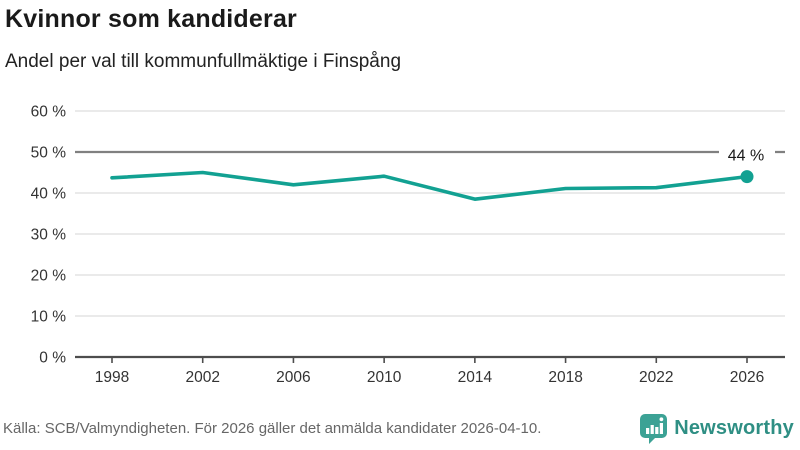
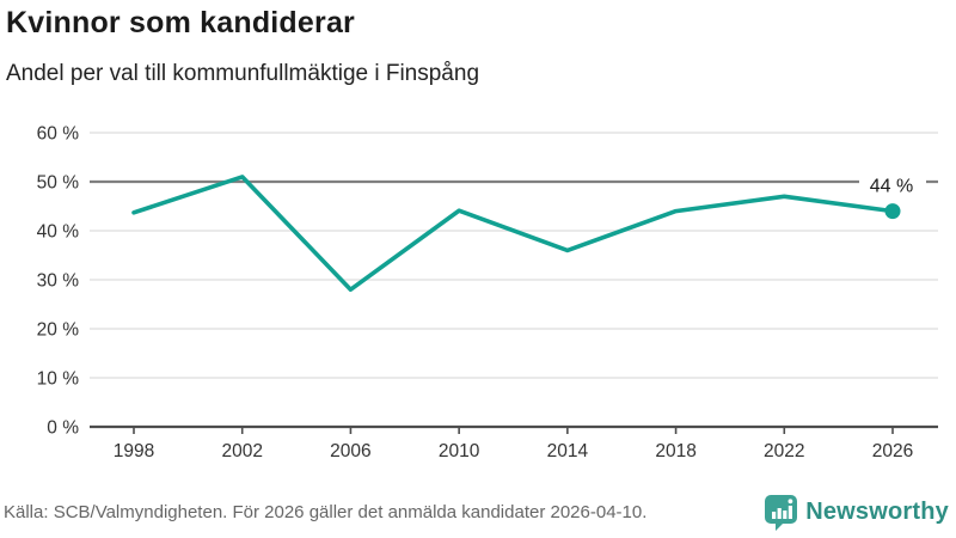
2002: 45% -> 51%
2006: 42% -> 28%
2014: 38% -> 36%
2018: 41% -> 44%
2022: 41% -> 47%
